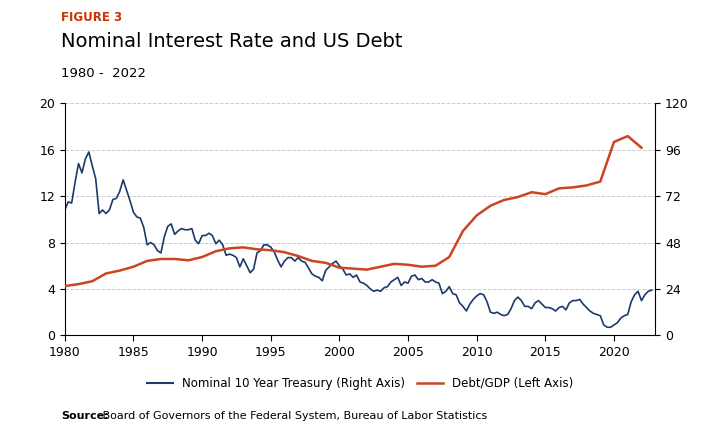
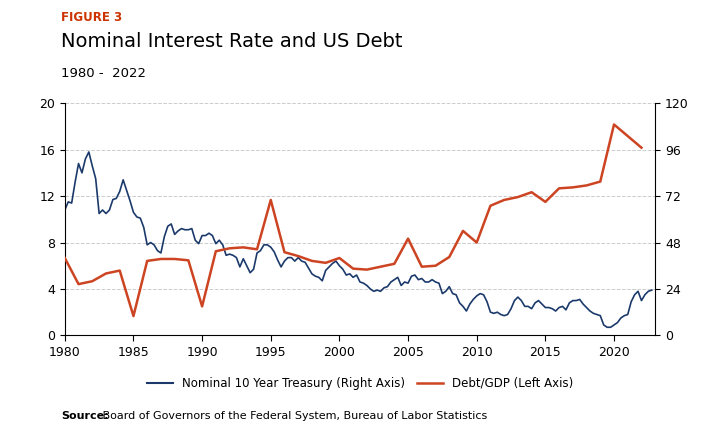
Debt/GDP (Left Axis)/1980: 26 -> 40
Debt/GDP (Left Axis)/1985: 36 -> 10
Debt/GDP (Left Axis)/1990: 40 -> 15
Debt/GDP (Left Axis)/1995: 44 -> 70
Debt/GDP (Left Axis)/2000: 35 -> 40
Debt/GDP (Left Axis)/2005: 36 -> 50
Debt/GDP (Left Axis)/2010: 62 -> 48
Debt/GDP (Left Axis)/2015: 73 -> 69
Debt/GDP (Left Axis)/2020: 100 -> 109
